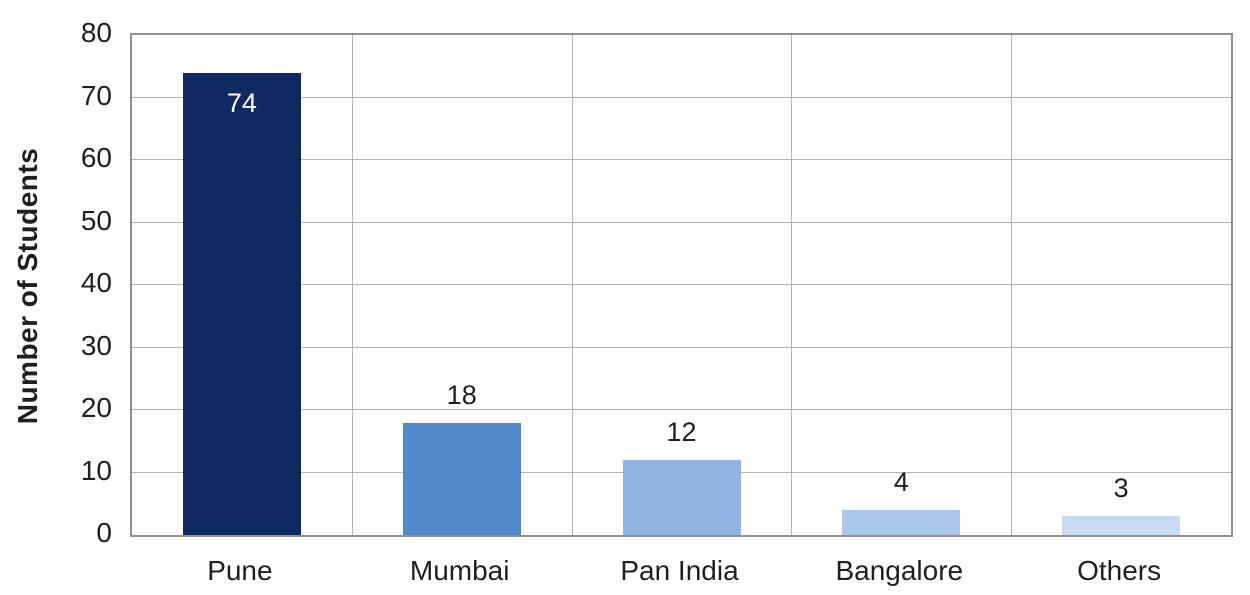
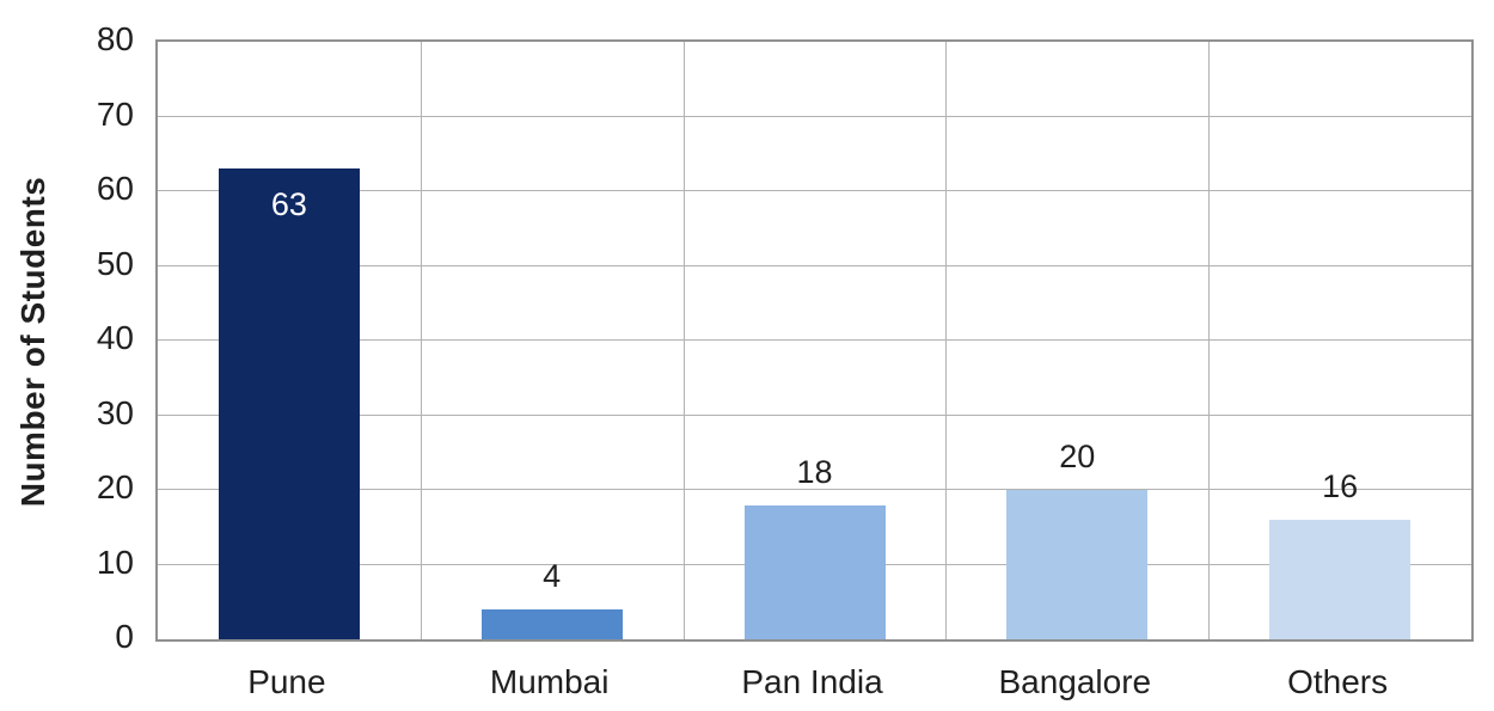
Pune: 74 -> 63
Mumbai: 18 -> 4
Pan India: 12 -> 18
Bangalore: 4 -> 20
Others: 3 -> 16
